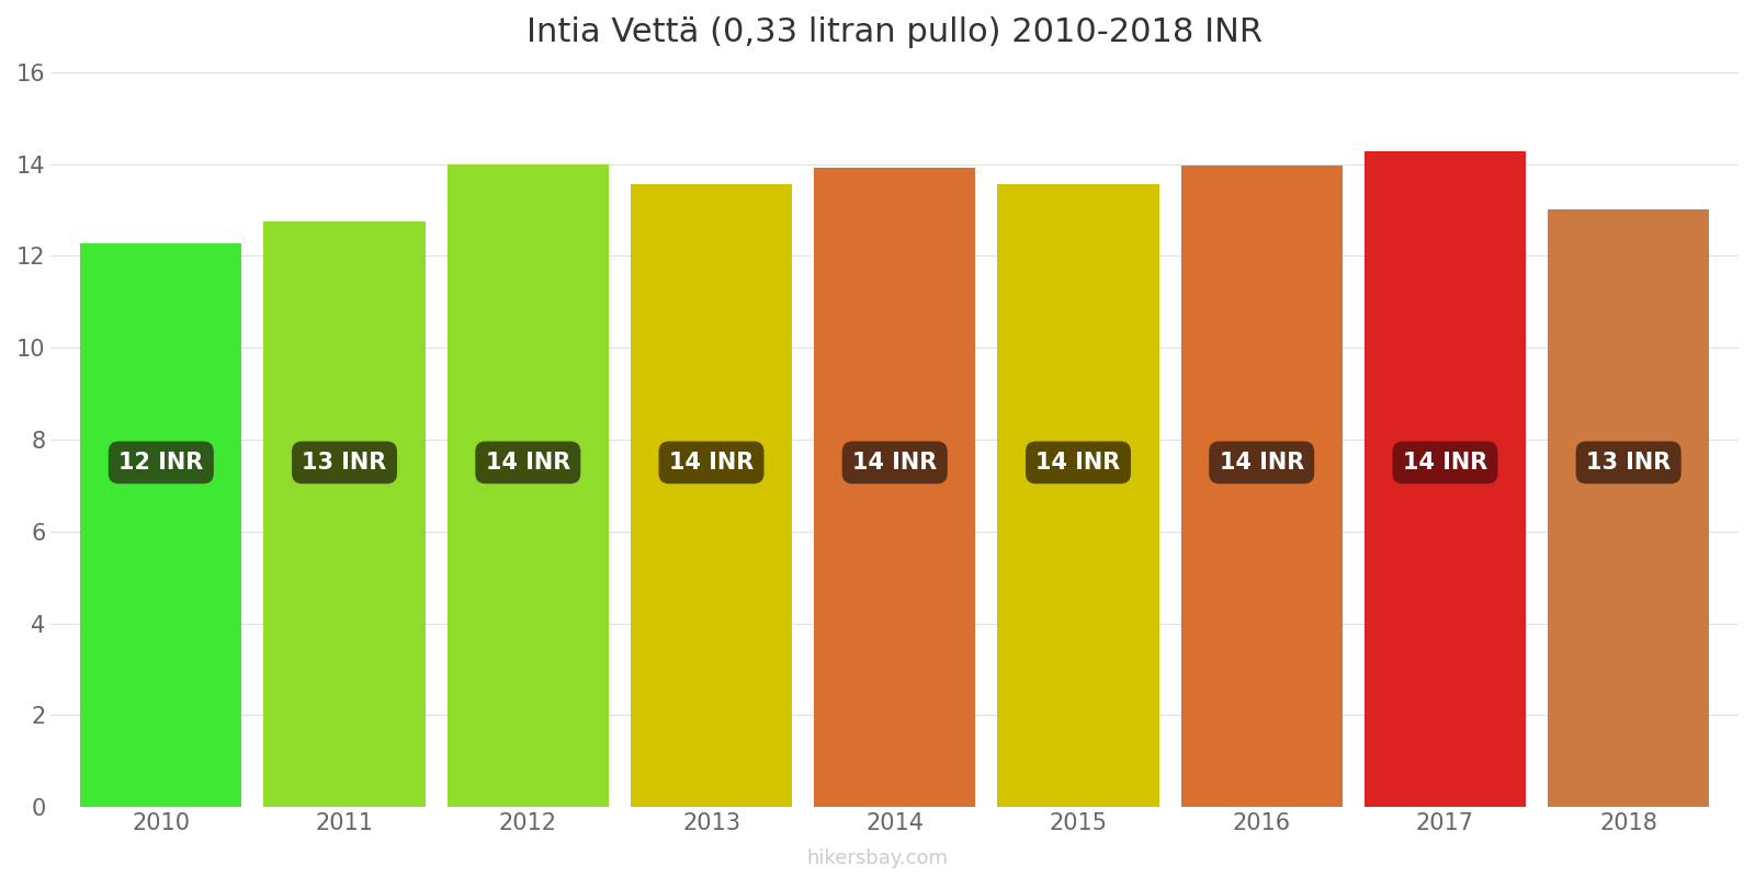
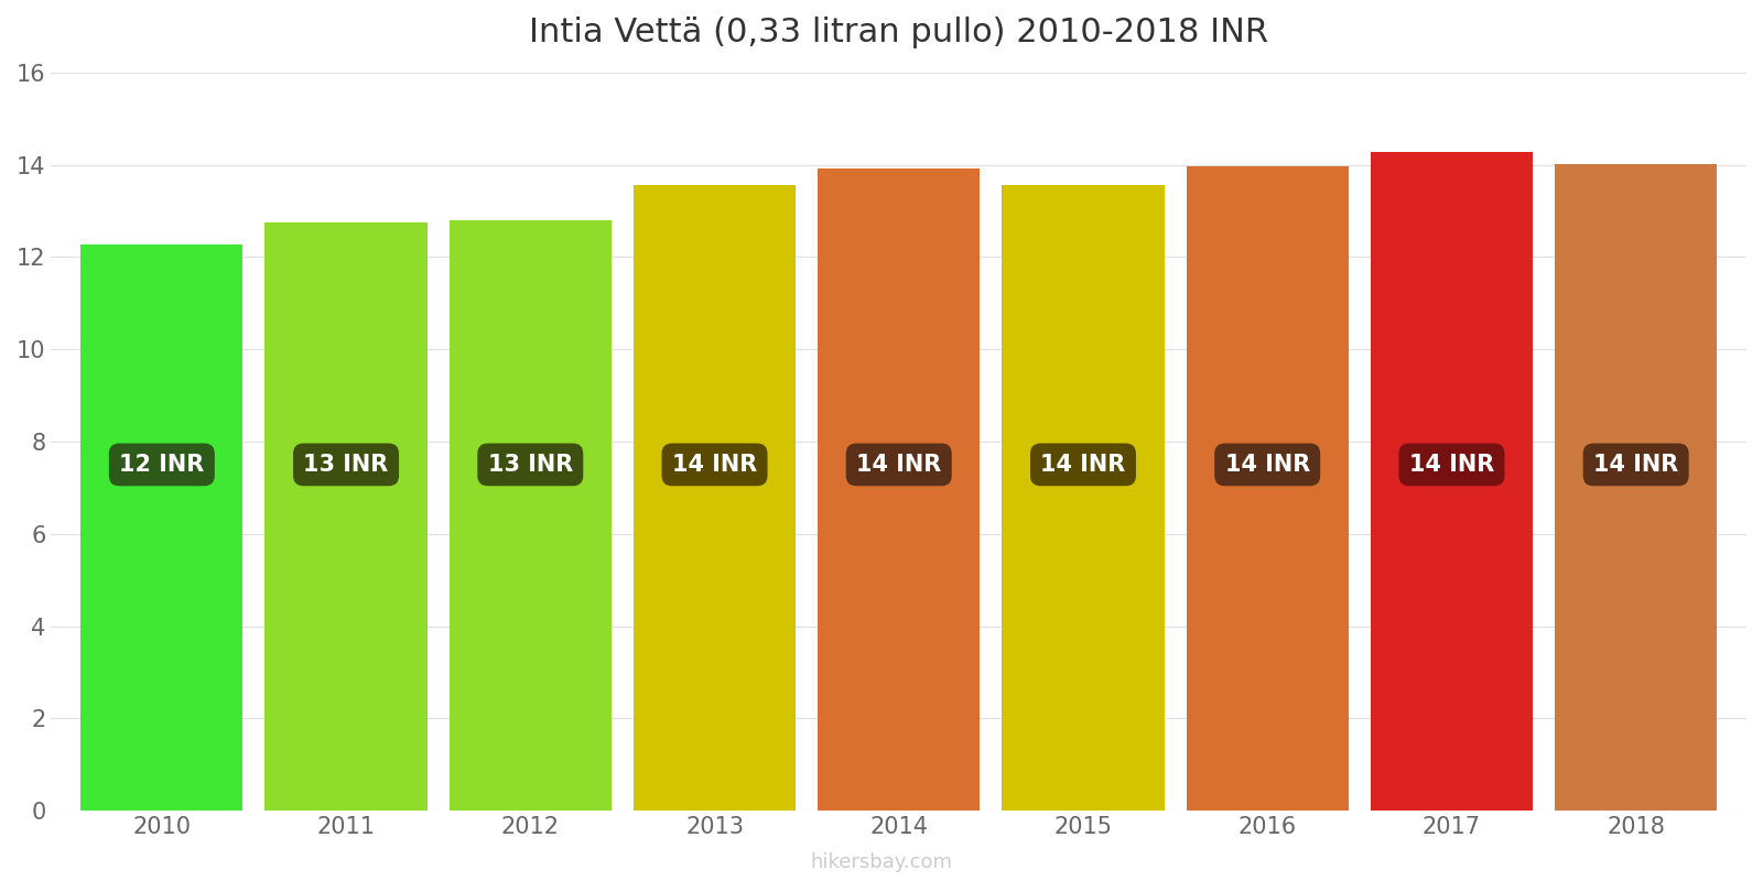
2012: 14 -> 13
2018: 13 -> 14
